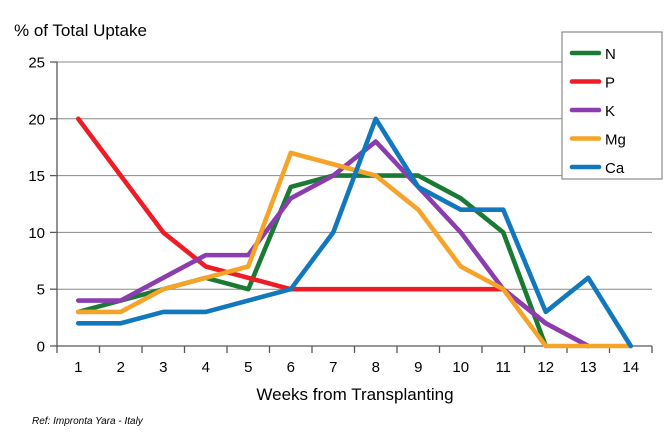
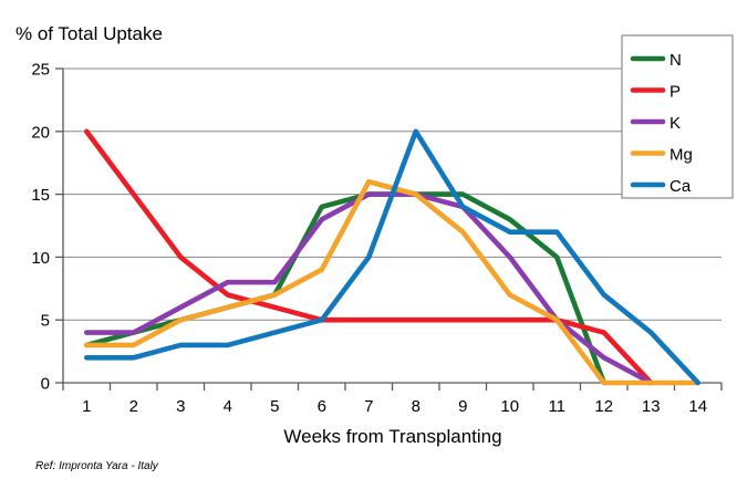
N/5: 5 -> 7
Mg/6: 17 -> 9
K/8: 18 -> 15
P/12: 2 -> 4
Ca/12: 3 -> 7
Ca/13: 6 -> 4
